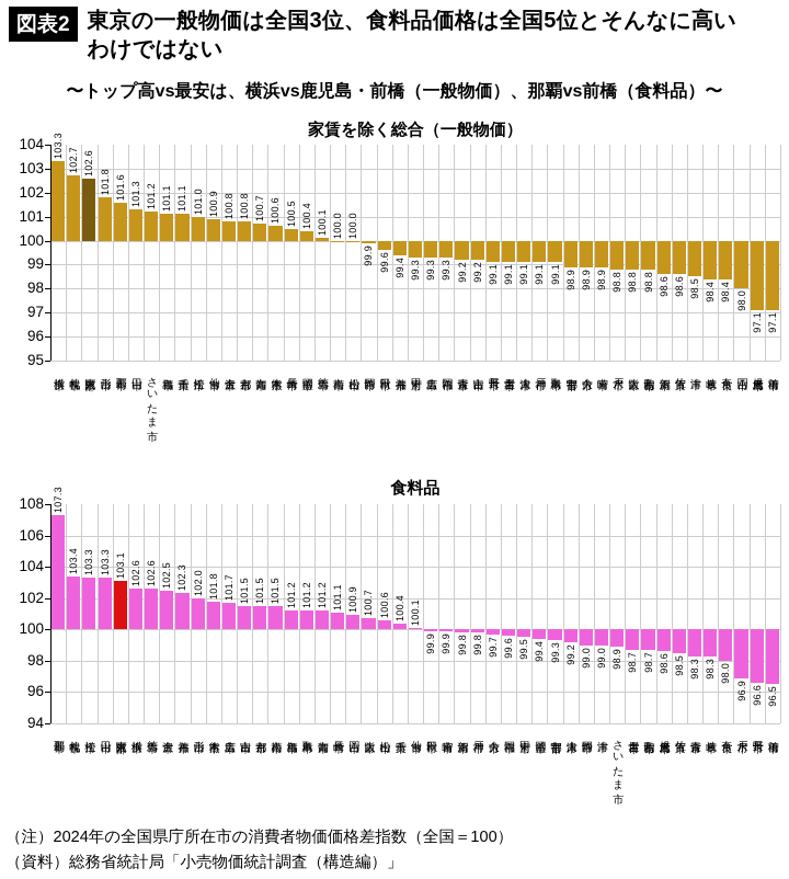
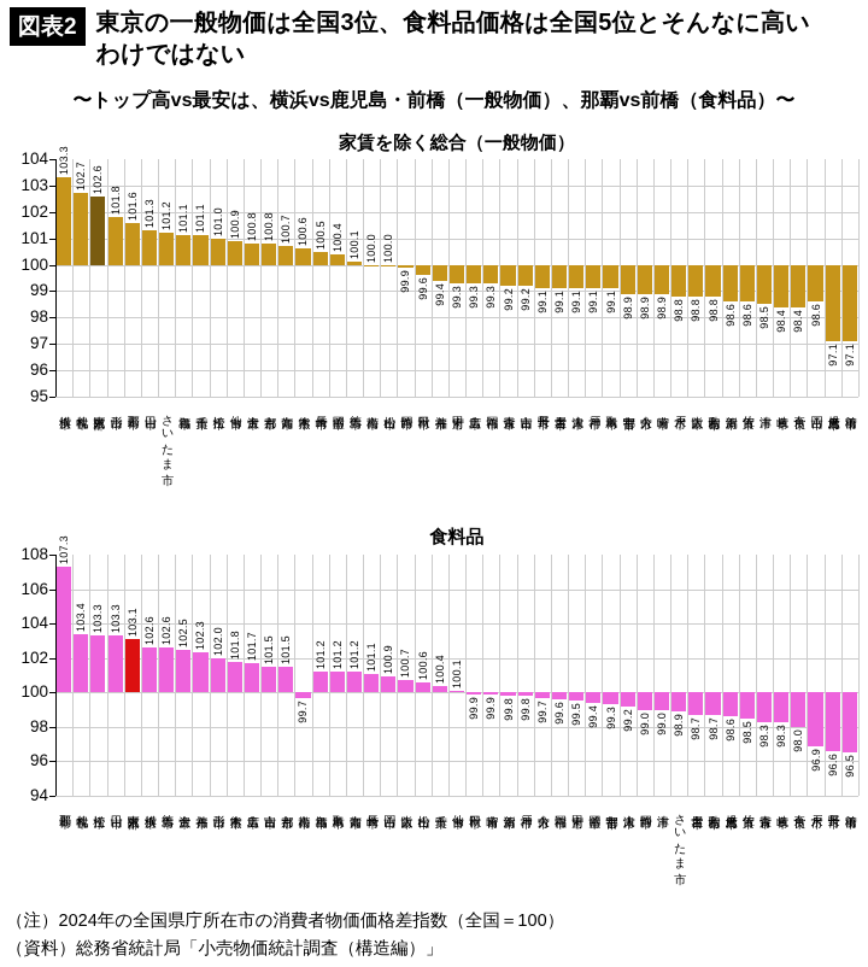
家賃を除く総合（一般物価）/岡山市: 98.0 -> 98.6
食料品/高松市: 101.5 -> 99.7
